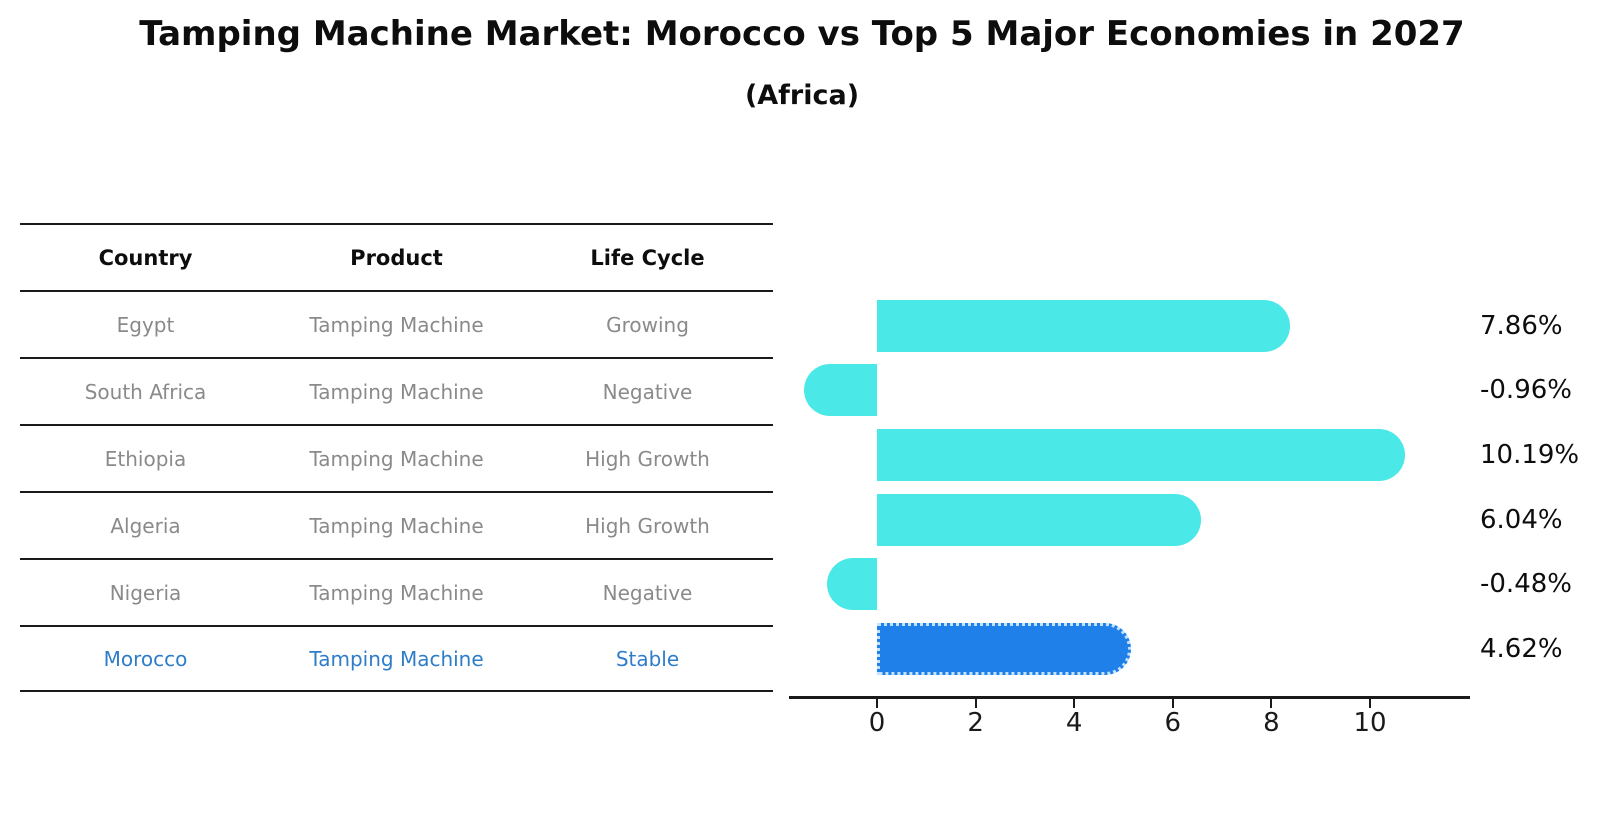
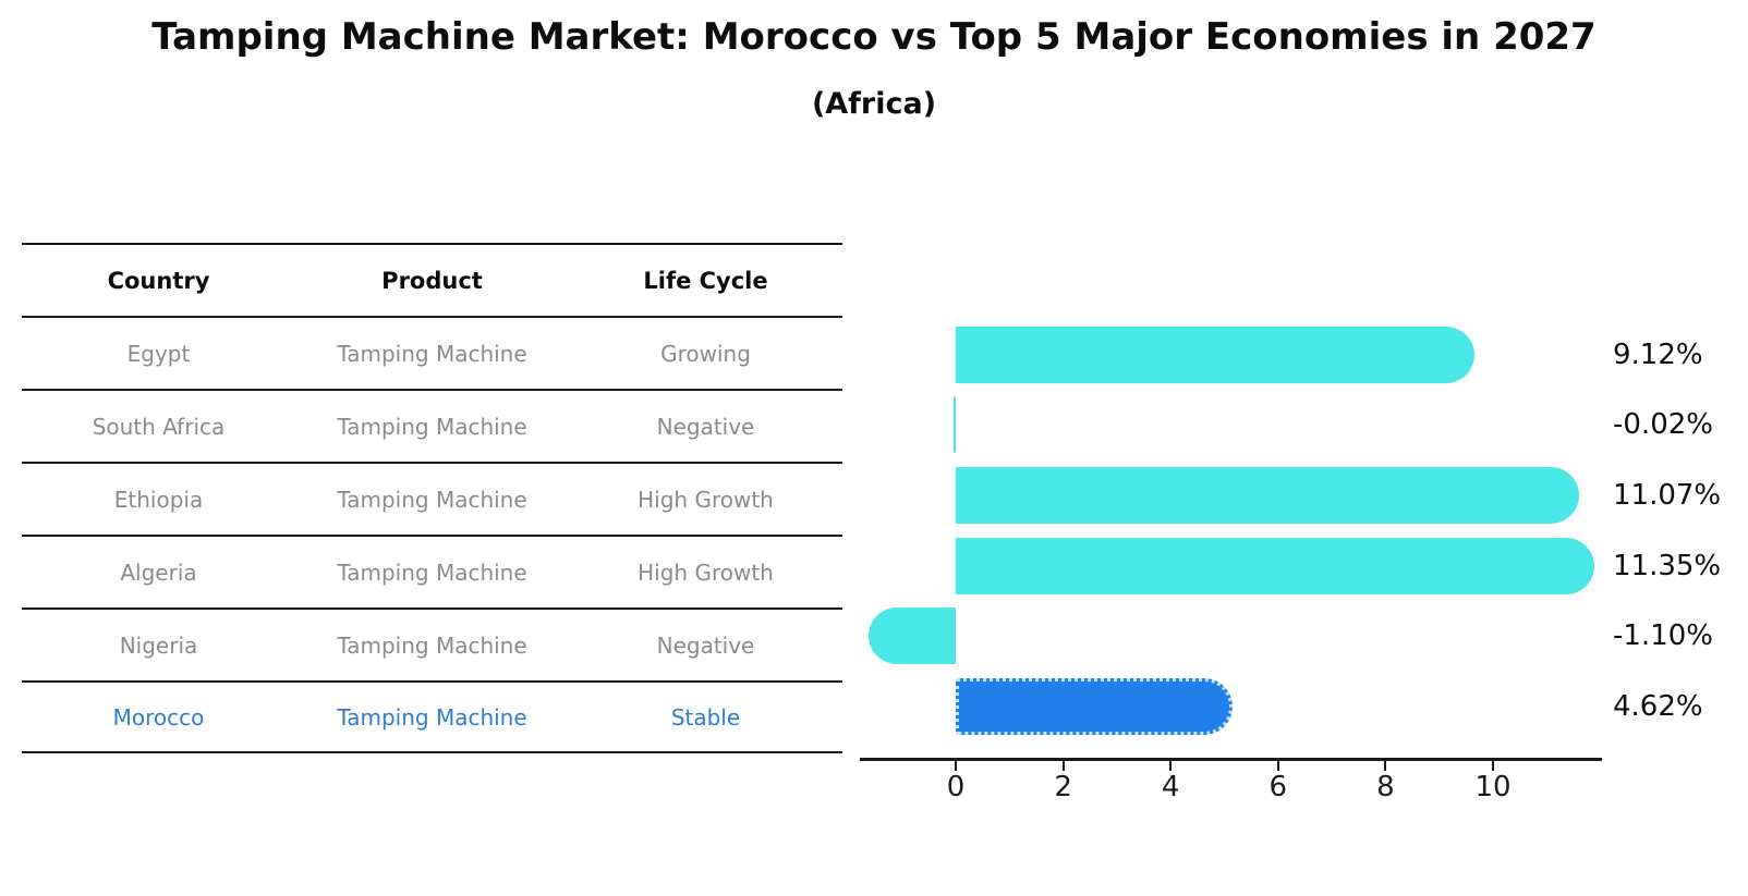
Egypt: 7.86% -> 9.12%
South Africa: -0.96% -> -0.02%
Ethiopia: 10.19% -> 11.07%
Algeria: 6.04% -> 11.35%
Nigeria: -0.48% -> -1.10%
